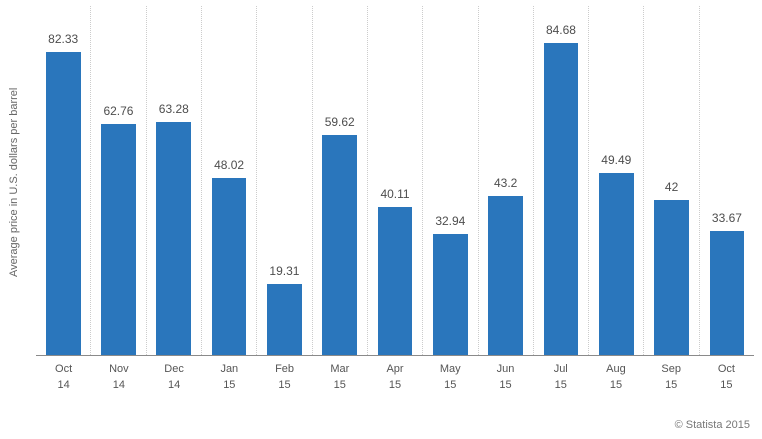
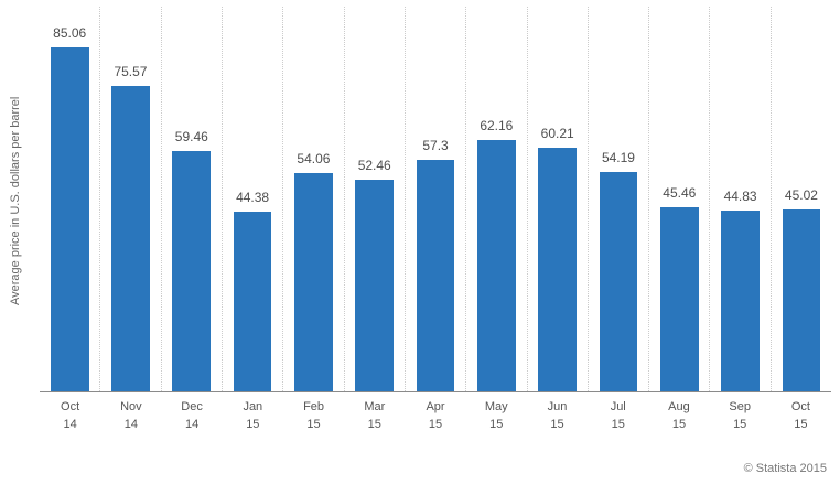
Oct 14: 82.33 -> 85.06
Nov 14: 62.76 -> 75.57
Dec 14: 63.28 -> 59.46
Jan 15: 48.02 -> 44.38
Feb 15: 19.31 -> 54.06
Mar 15: 59.62 -> 52.46
Apr 15: 40.11 -> 57.3
May 15: 32.94 -> 62.16
Jun 15: 43.2 -> 60.21
Jul 15: 84.68 -> 54.19
Aug 15: 49.49 -> 45.46
Sep 15: 42 -> 44.83
Oct 15: 33.67 -> 45.02
